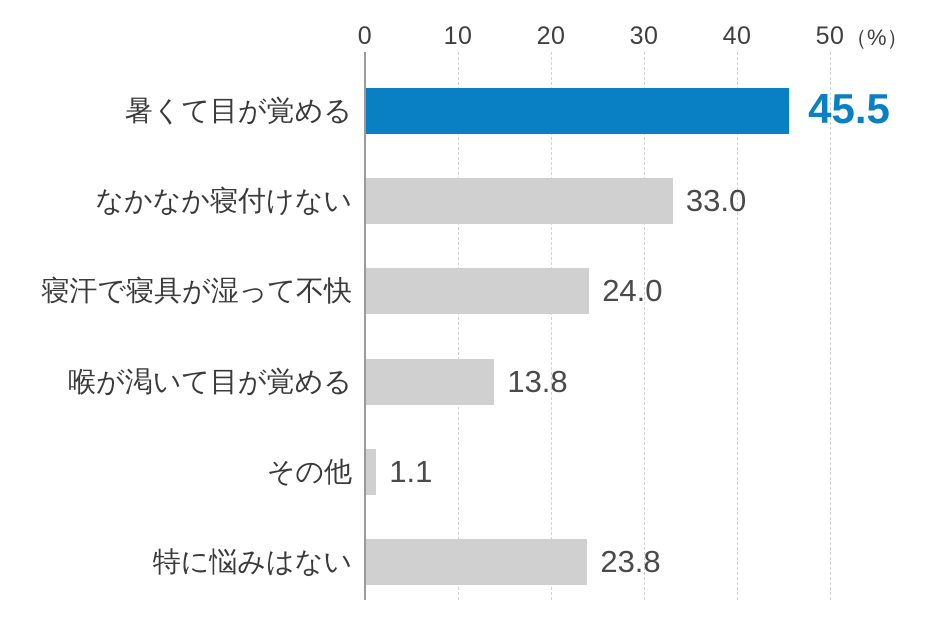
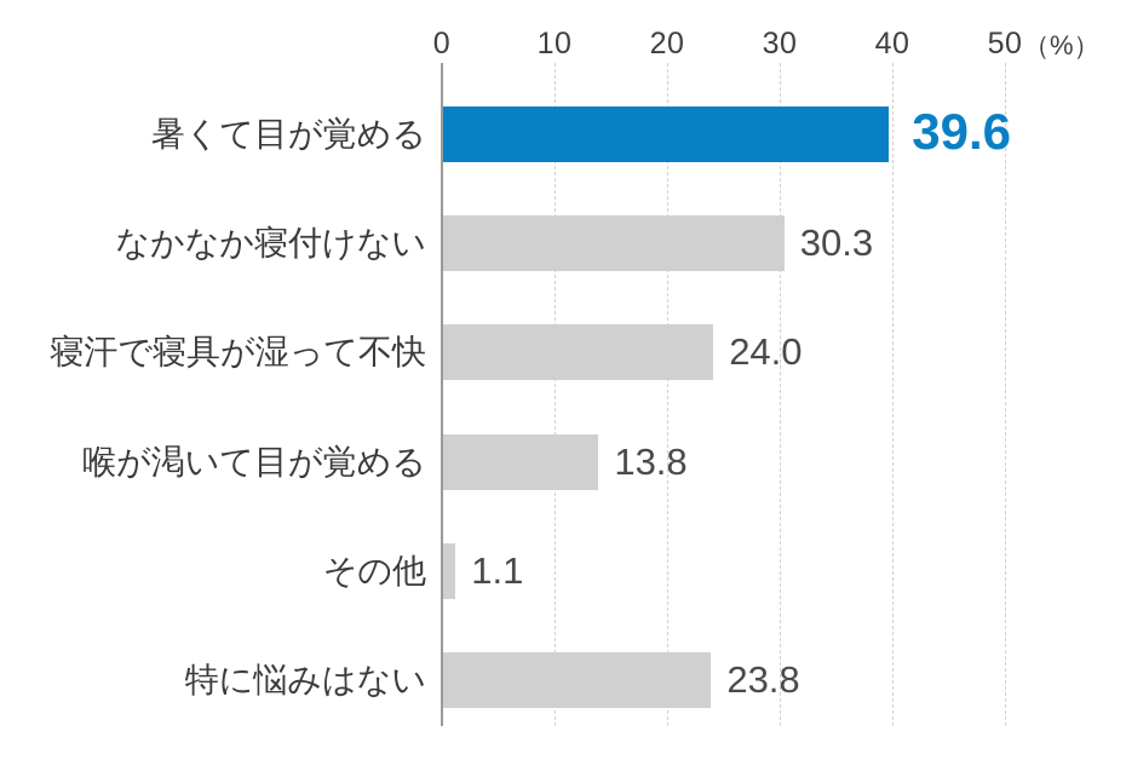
暑くて目が覚める: 45.5 -> 39.6
なかなか寝付けない: 33.0 -> 30.3
